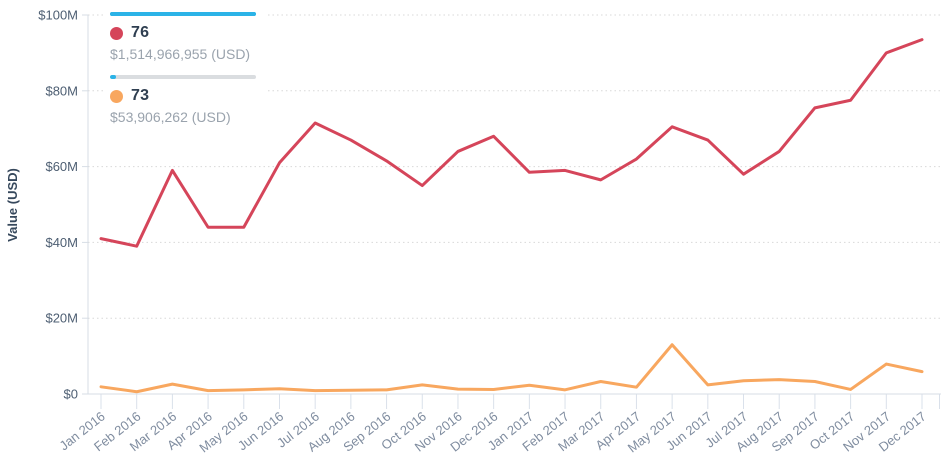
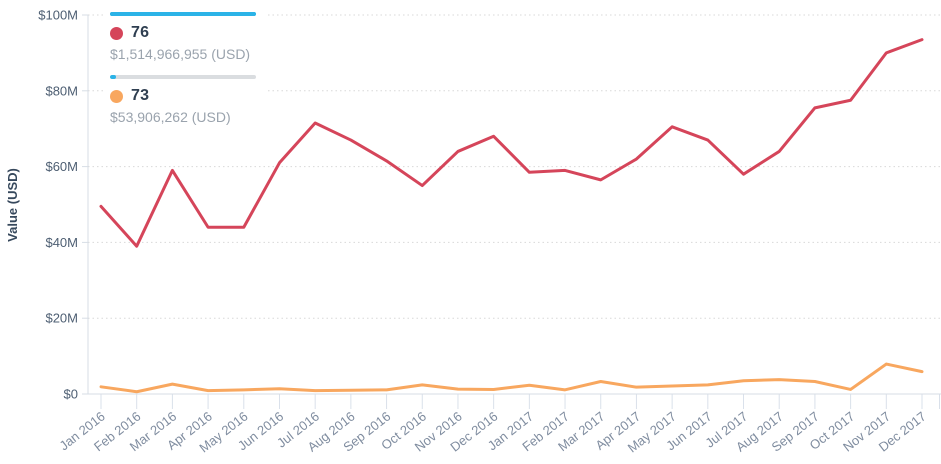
76/Jan 2016: $41M -> $50M
73/May 2017: $13M -> $2M
